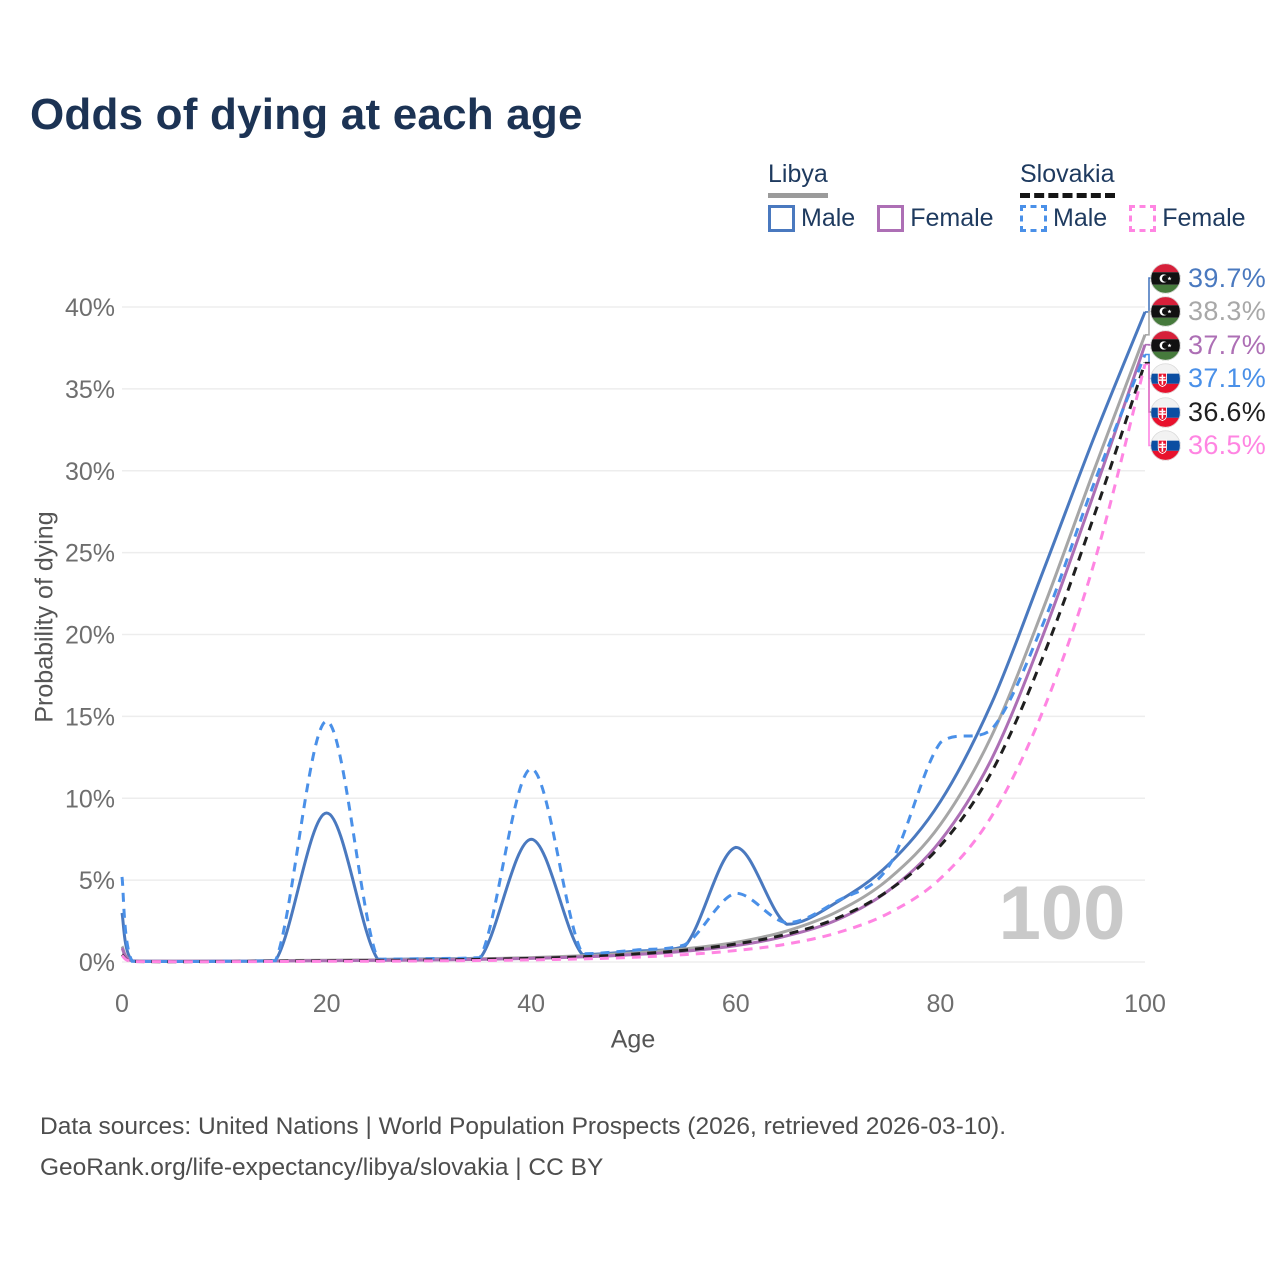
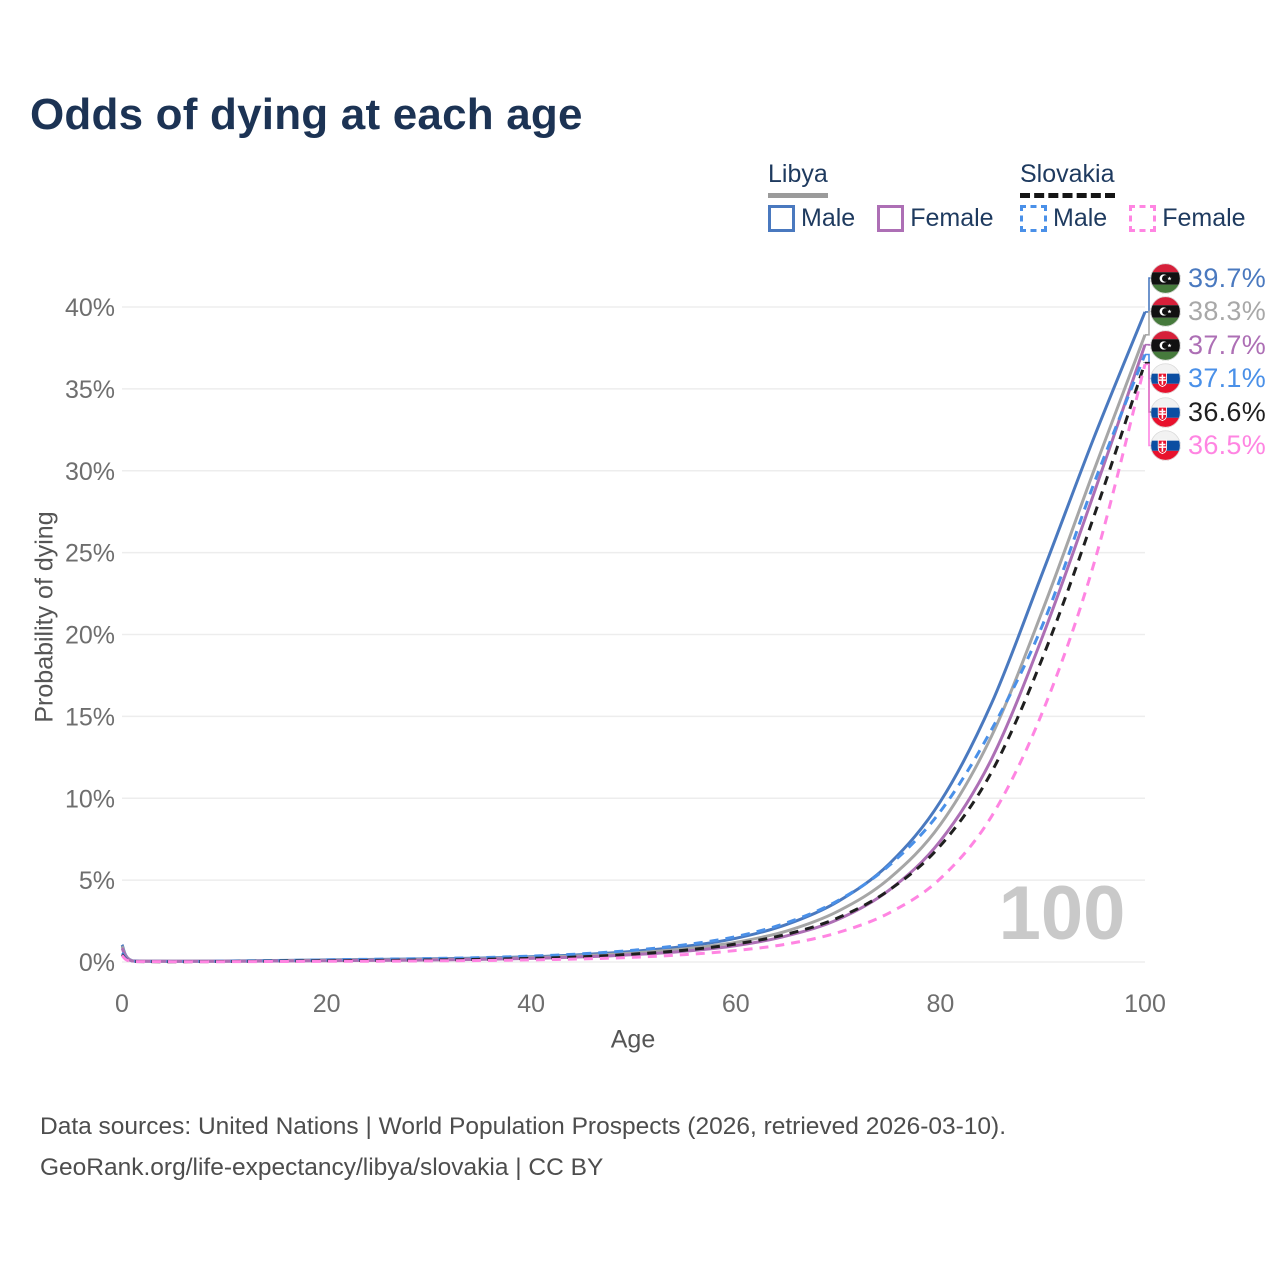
Libya Male/0: 3.0% -> 1.1%
Slovakia Male/0: 5.2% -> 0.6%
Libya Male/20: 9.1% -> 0.1%
Slovakia Male/20: 14.7% -> 0.1%
Libya Male/40: 7.5% -> 0.3%
Slovakia Male/40: 11.8% -> 0.4%
Libya Male/60: 7.0% -> 1.4%
Slovakia Male/60: 4.2% -> 1.6%
Slovakia Male/80: 13.4% -> 9.2%
